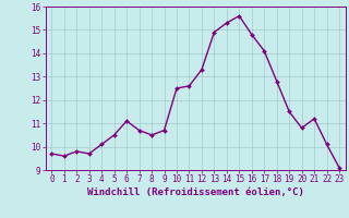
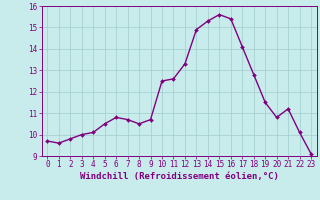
3: 9.7 -> 10.0
6: 11.1 -> 10.8
16: 14.8 -> 15.4
